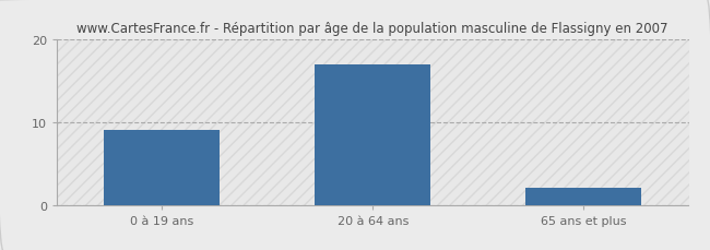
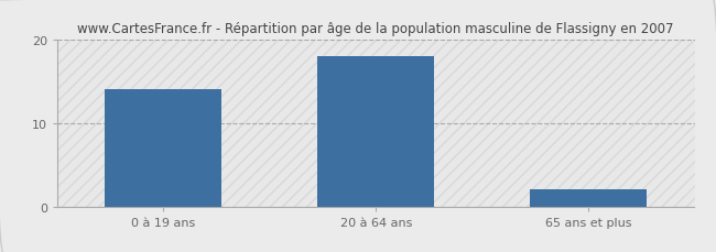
0 à 19 ans: 9 -> 14
20 à 64 ans: 17 -> 18
